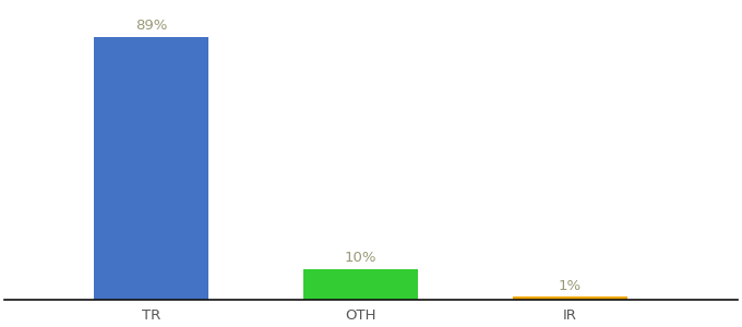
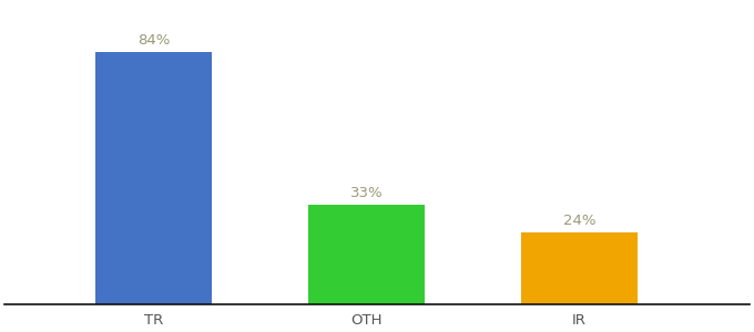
TR: 89% -> 84%
OTH: 10% -> 33%
IR: 1% -> 24%
